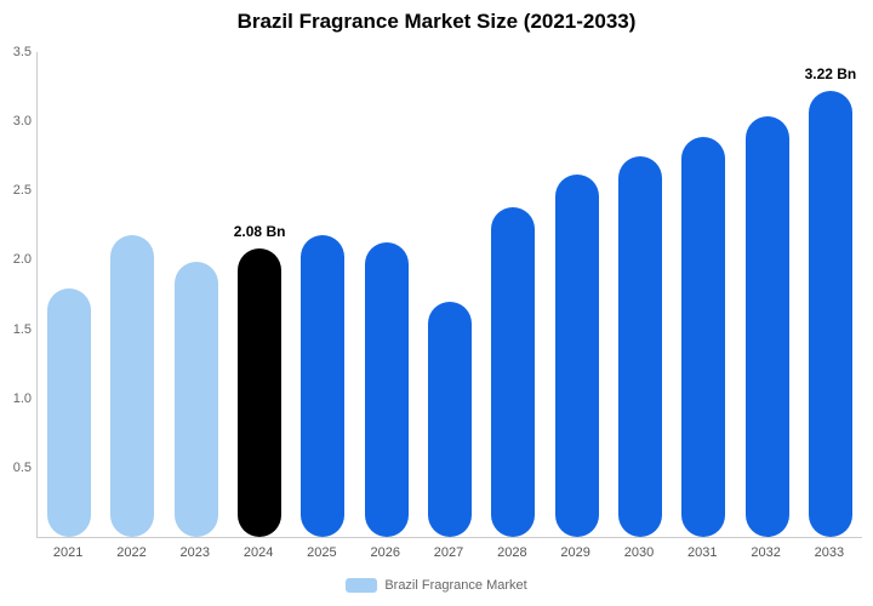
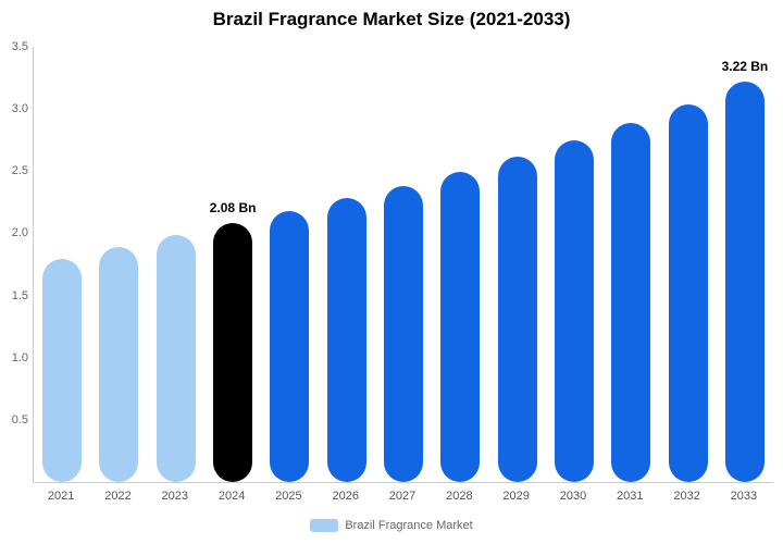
2022: 2.18 -> 1.89
2026: 2.13 -> 2.28
2027: 1.70 -> 2.38
2028: 2.38 -> 2.49
